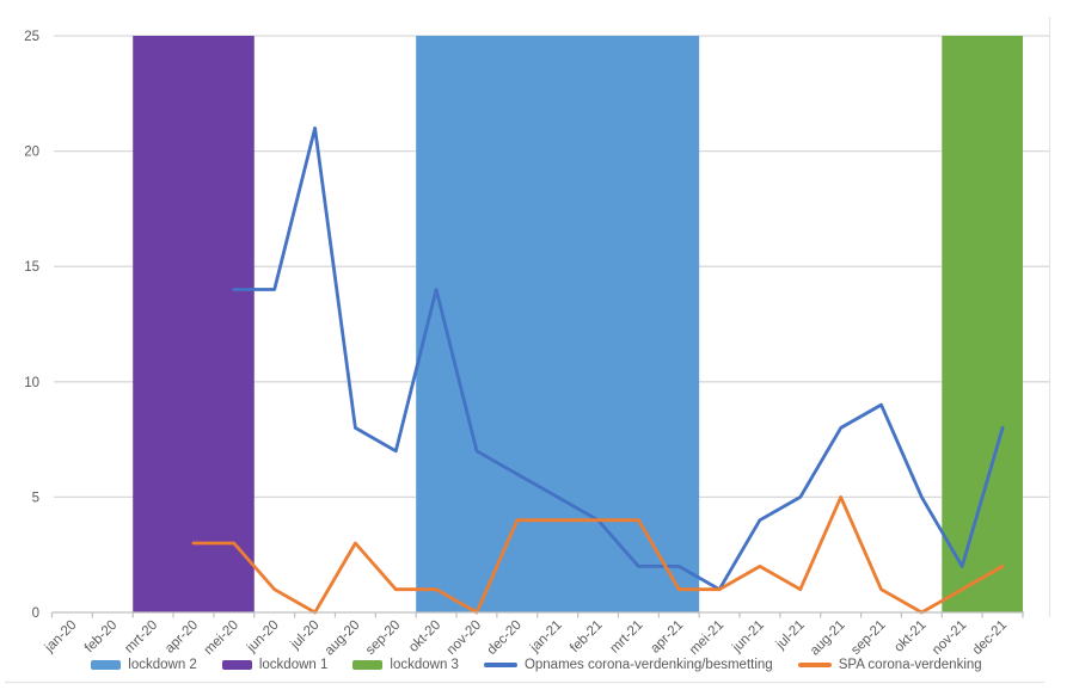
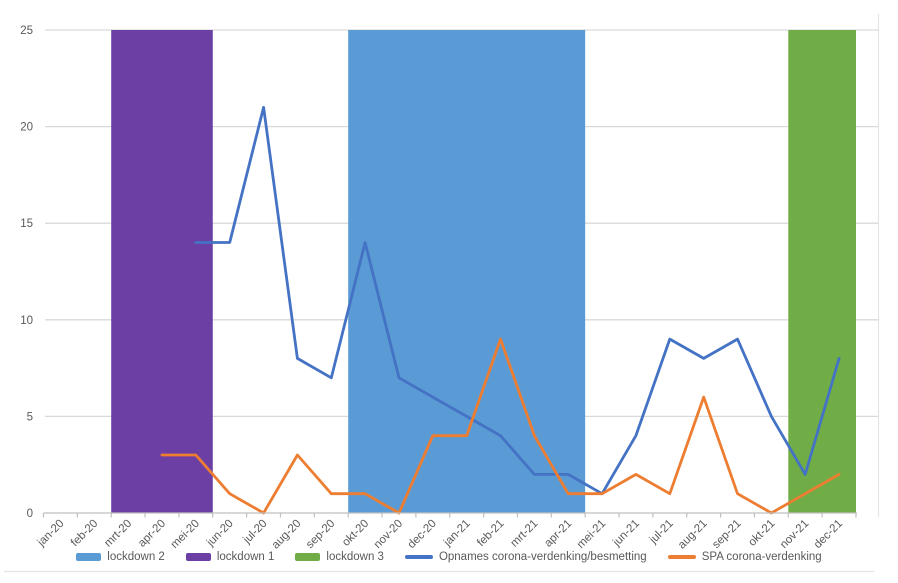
SPA corona-verdenking/feb-21: 4 -> 9
Opnames corona-verdenking/besmetting/jul-21: 5 -> 9
SPA corona-verdenking/aug-21: 5 -> 6
